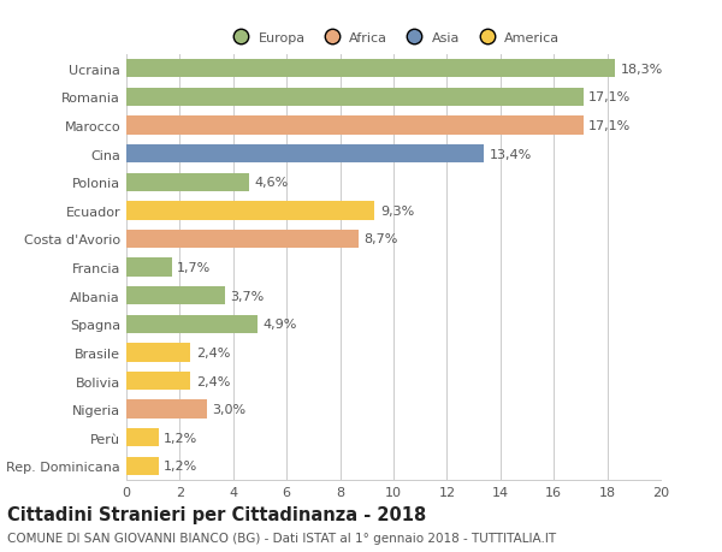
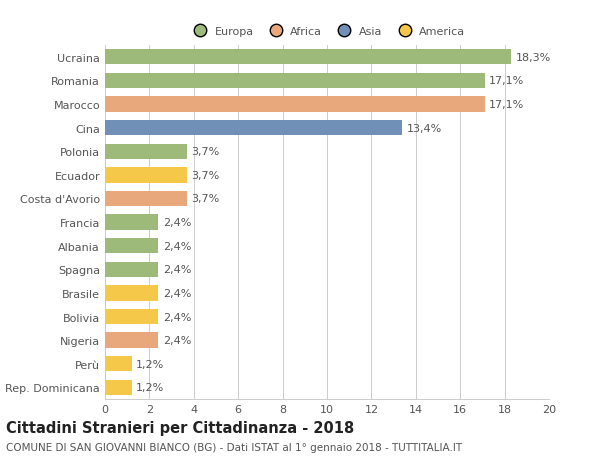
Polonia: 4,6% -> 3,7%
Ecuador: 9,3% -> 3,7%
Costa d'Avorio: 8,7% -> 3,7%
Francia: 1,7% -> 2,4%
Albania: 3,7% -> 2,4%
Spagna: 4,9% -> 2,4%
Nigeria: 3,0% -> 2,4%
